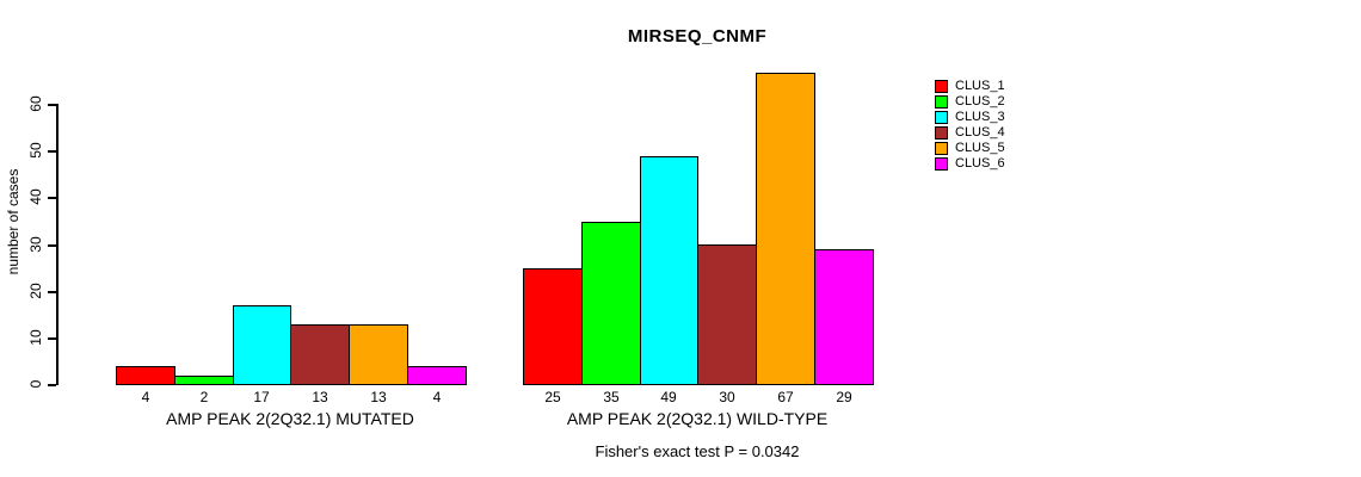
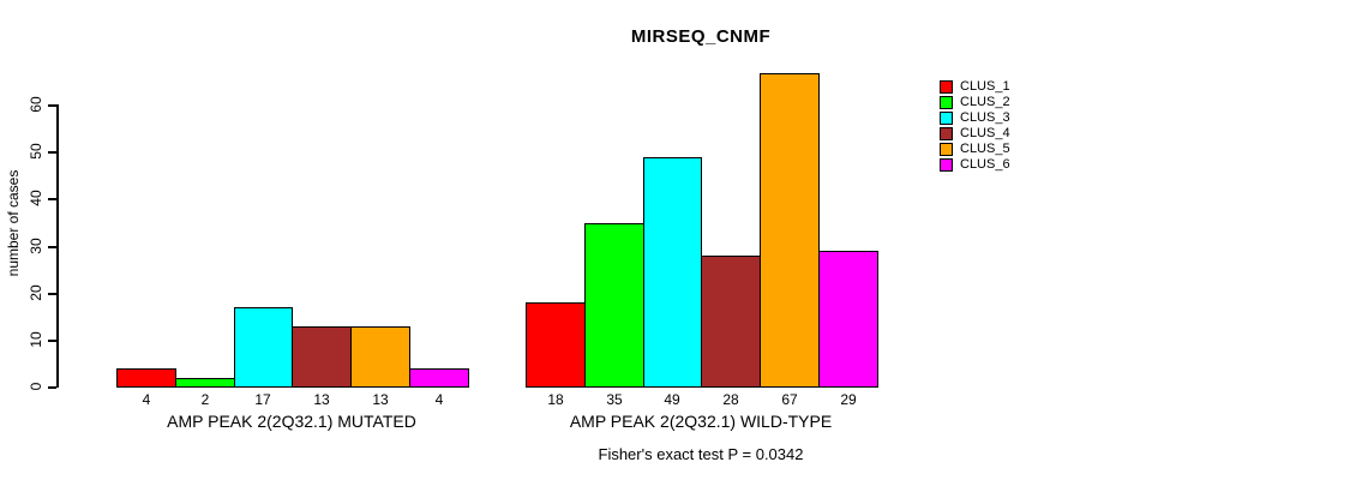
CLUS_1/AMP PEAK 2(2Q32.1) WILD-TYPE: 25 -> 18
CLUS_4/AMP PEAK 2(2Q32.1) WILD-TYPE: 30 -> 28
